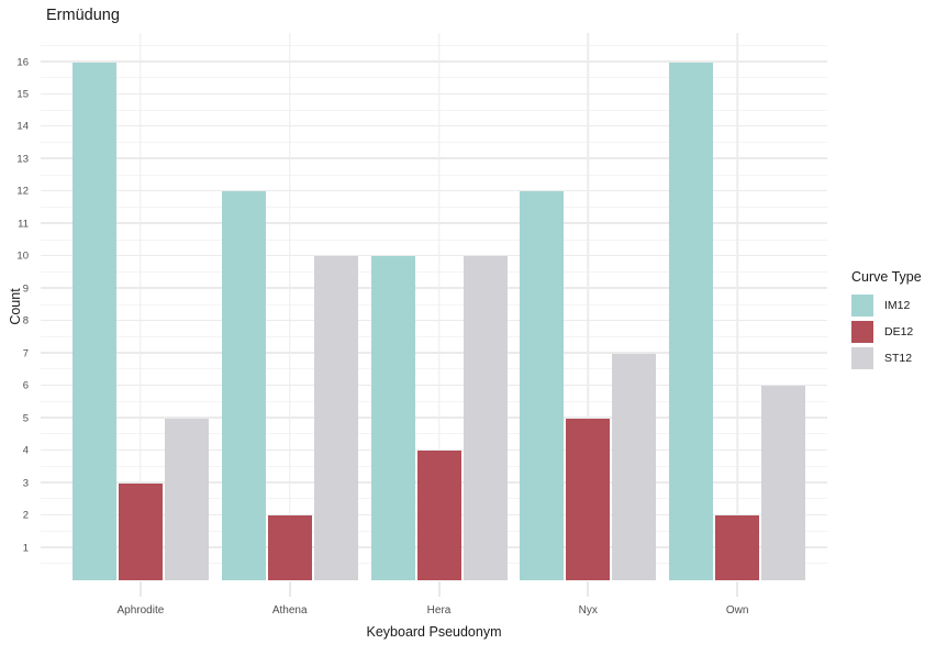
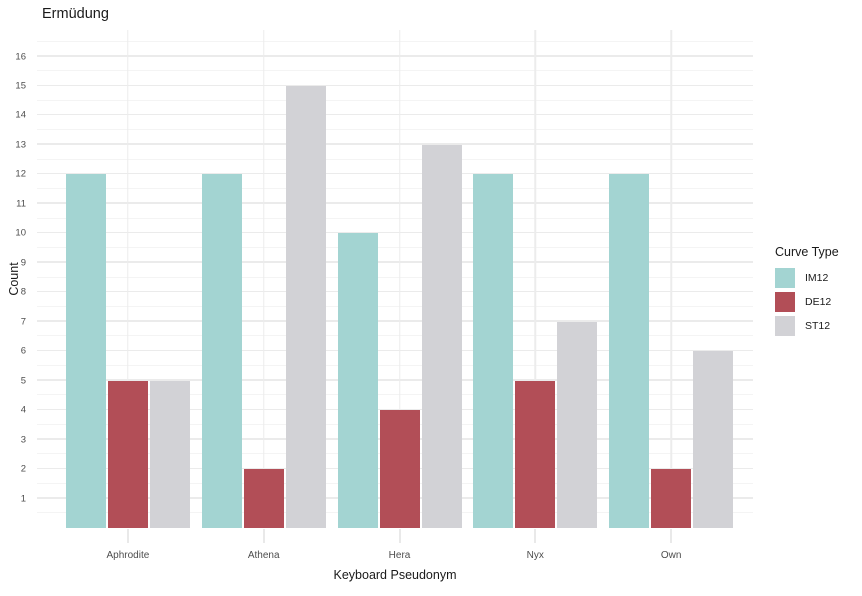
IM12/Aphrodite: 16 -> 12
DE12/Aphrodite: 3 -> 5
ST12/Athena: 10 -> 15
ST12/Hera: 10 -> 13
IM12/Own: 16 -> 12
